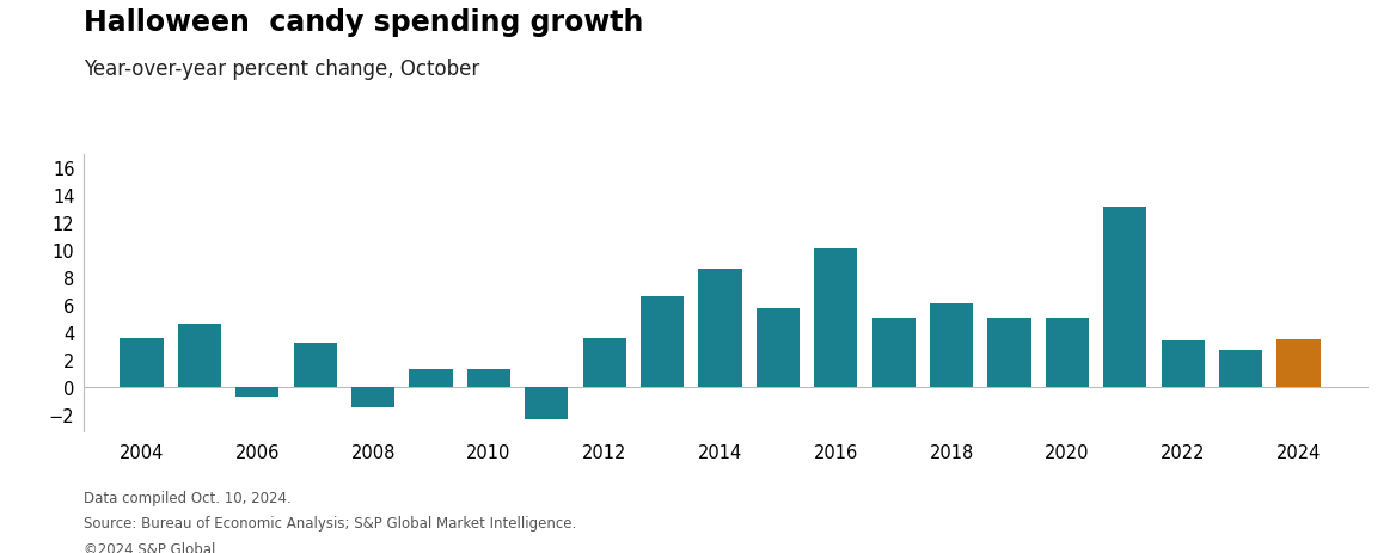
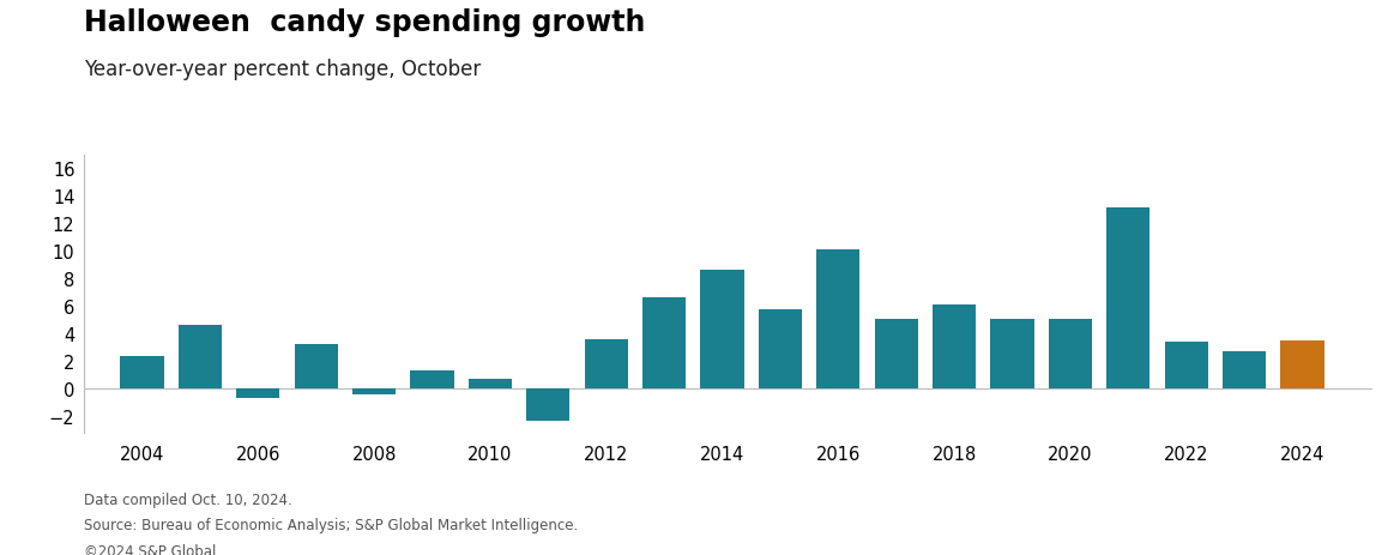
2004: 3.6 -> 2.4
2008: -1.5 -> -0.4
2010: 1.3 -> 0.7
